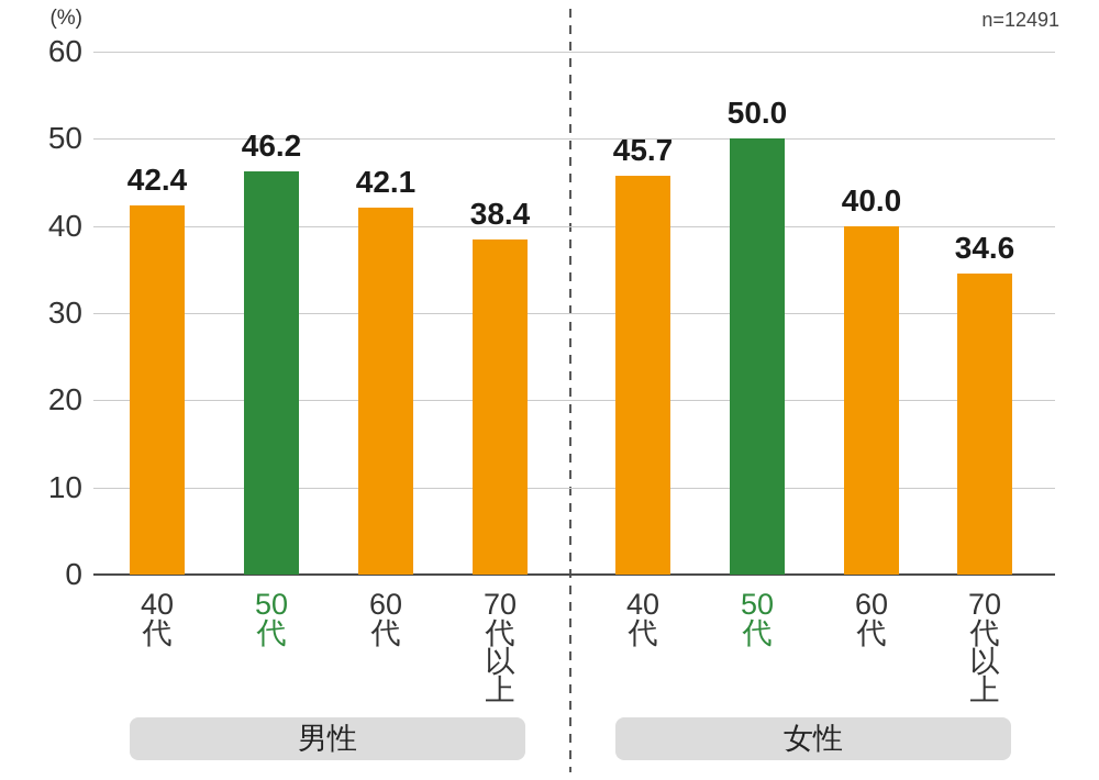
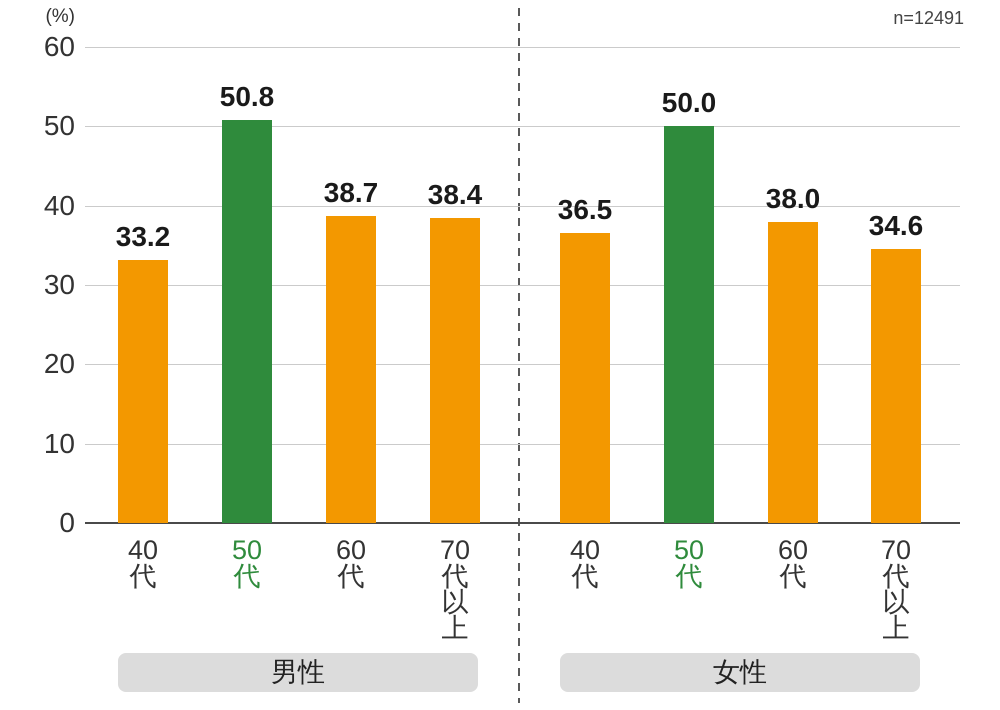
男性/40代: 42.4 -> 33.2
女性/40代: 45.7 -> 36.5
男性/50代: 46.2 -> 50.8
男性/60代: 42.1 -> 38.7
女性/60代: 40.0 -> 38.0
